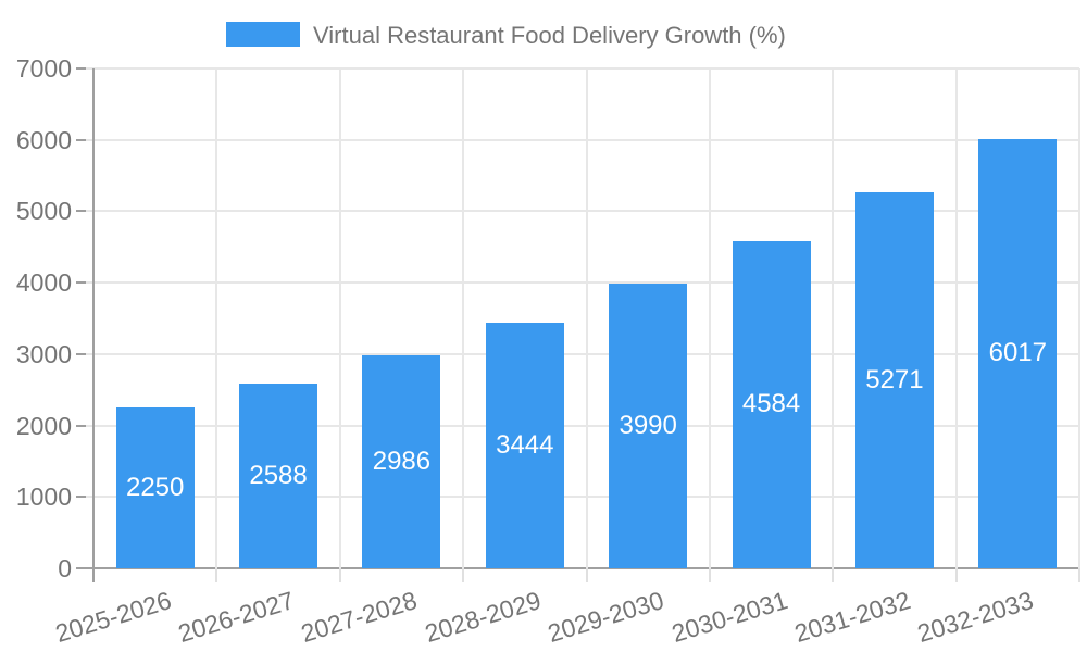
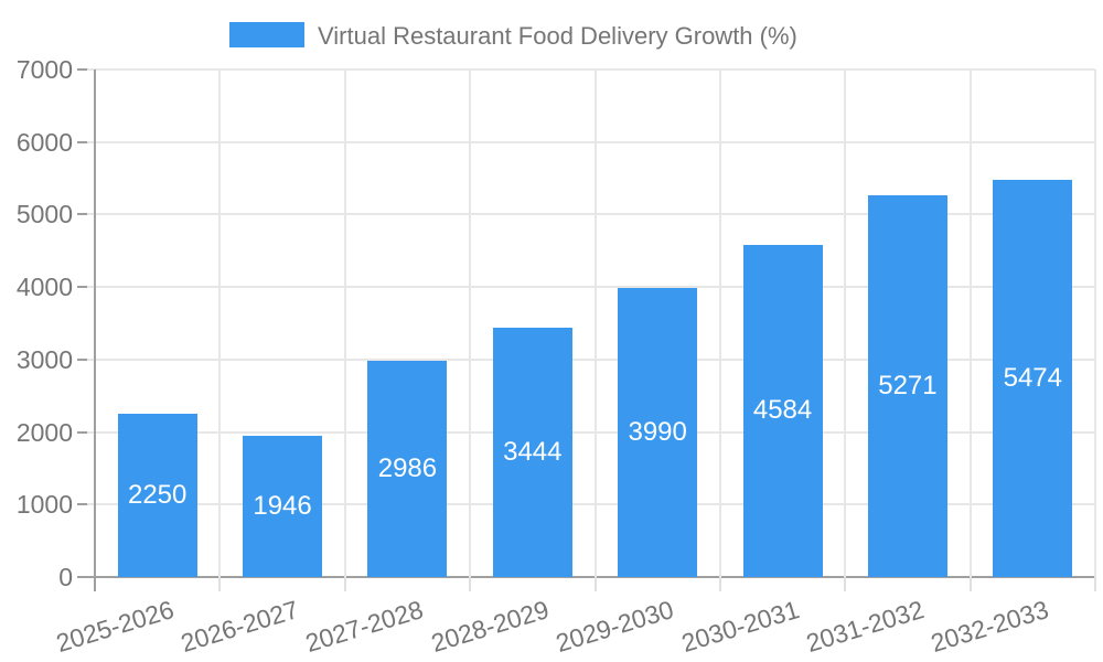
2026-2027: 2588 -> 1946
2032-2033: 6017 -> 5474
